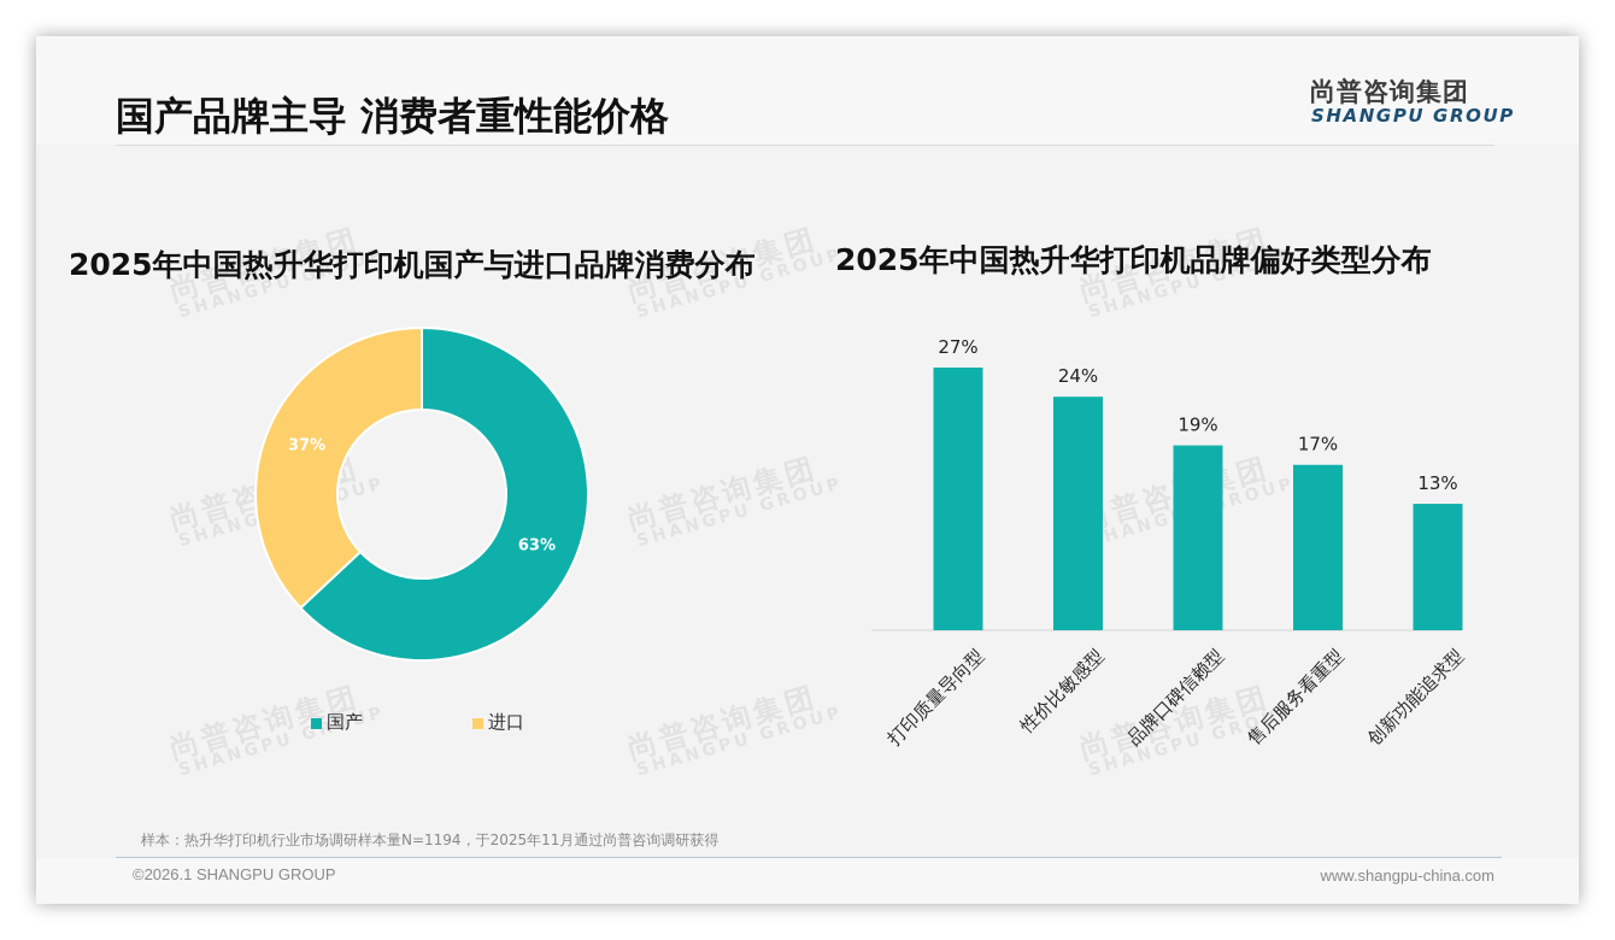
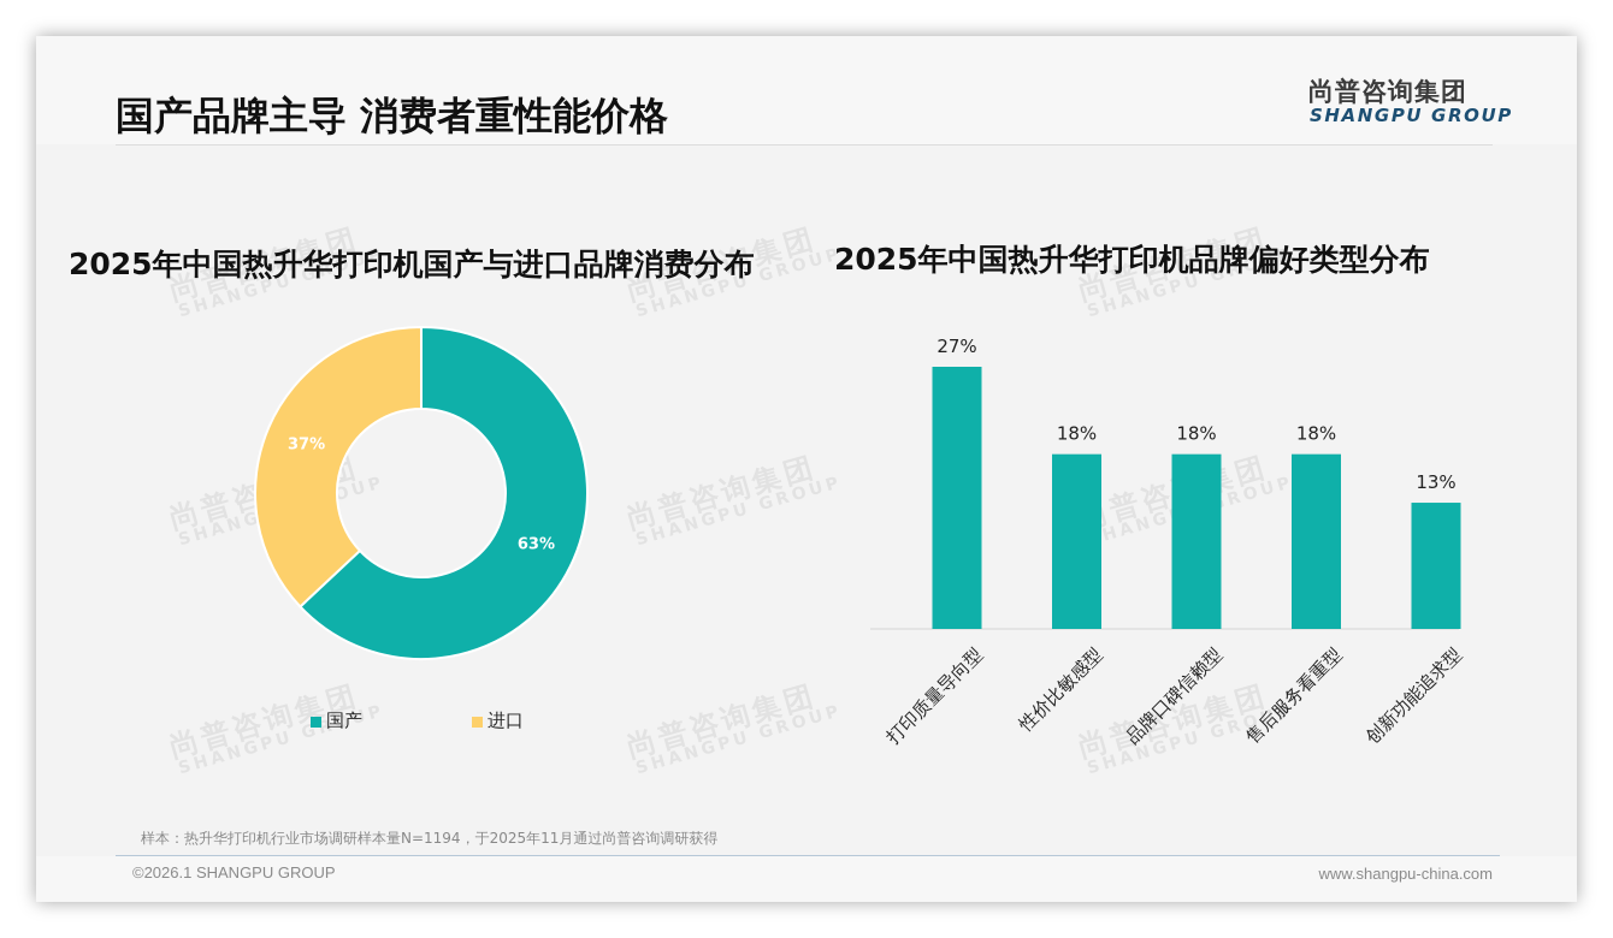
2025年中国热升华打印机品牌偏好类型分布/性价比敏感型: 24% -> 18%
2025年中国热升华打印机品牌偏好类型分布/品牌口碑信赖型: 19% -> 18%
2025年中国热升华打印机品牌偏好类型分布/售后服务看重型: 17% -> 18%
